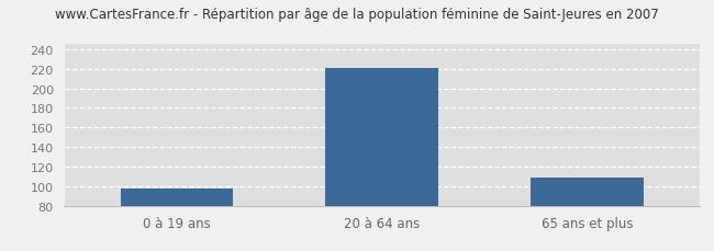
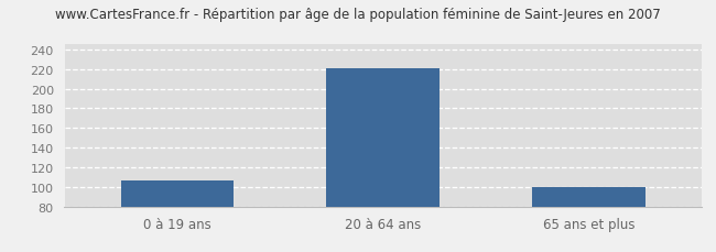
0 à 19 ans: 98 -> 106
65 ans et plus: 109 -> 100
